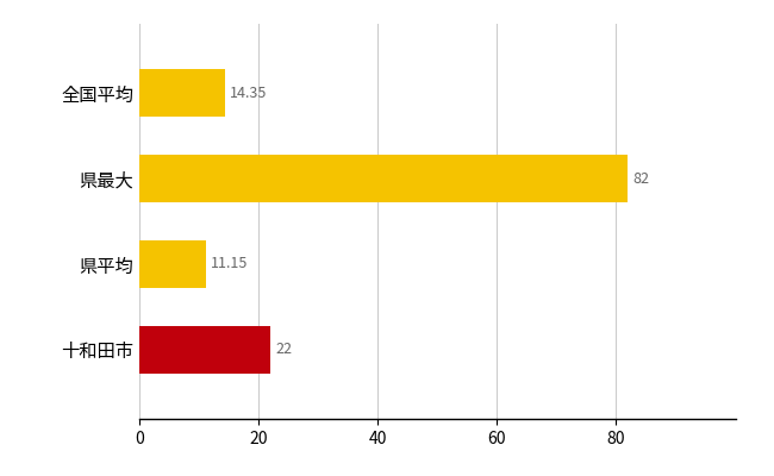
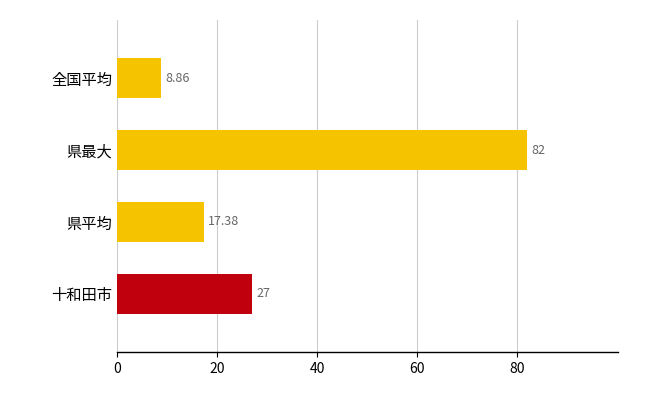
全国平均: 14.35 -> 8.86
県平均: 11.15 -> 17.38
十和田市: 22 -> 27
